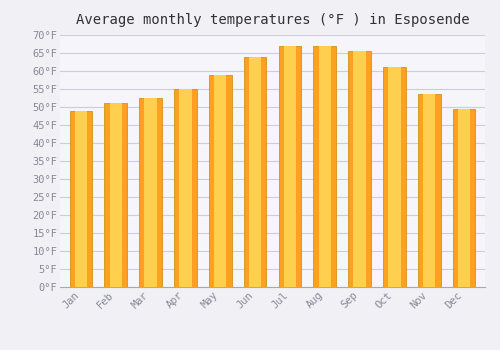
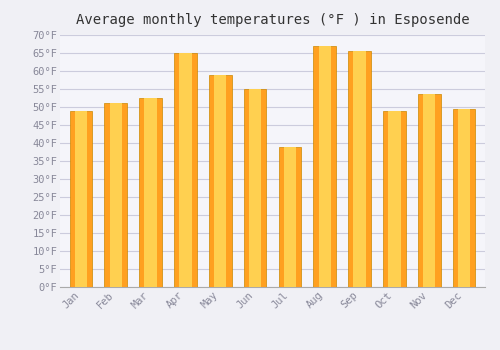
Apr: 55.0°F -> 65.0°F
Jun: 64.0°F -> 55.0°F
Jul: 67.0°F -> 39.0°F
Oct: 61.0°F -> 49.0°F
